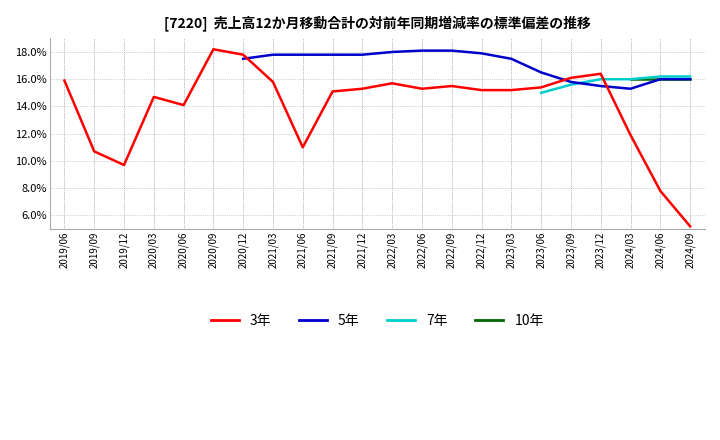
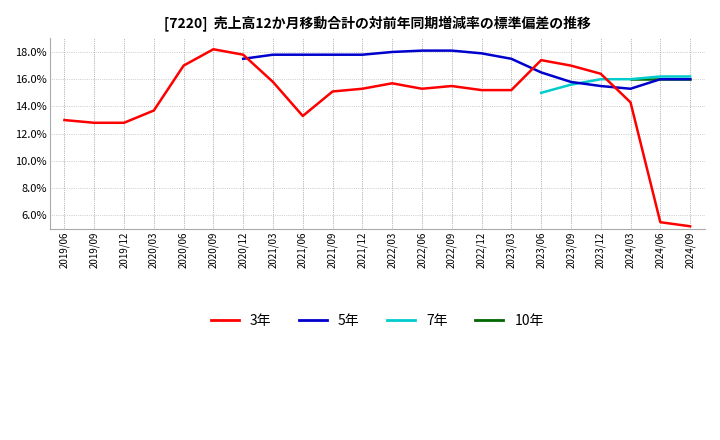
3年/2019/06: 15.9% -> 13.0%
3年/2019/09: 10.7% -> 12.8%
3年/2019/12: 9.7% -> 12.8%
3年/2020/03: 14.7% -> 13.7%
3年/2020/06: 14.1% -> 17.0%
3年/2021/06: 11.0% -> 13.3%
3年/2023/06: 15.4% -> 17.4%
3年/2023/09: 16.1% -> 17.0%
3年/2024/03: 11.9% -> 14.3%
3年/2024/06: 7.8% -> 5.5%
